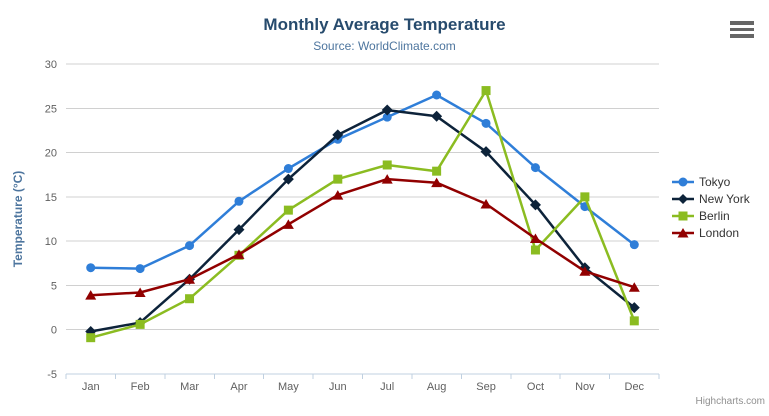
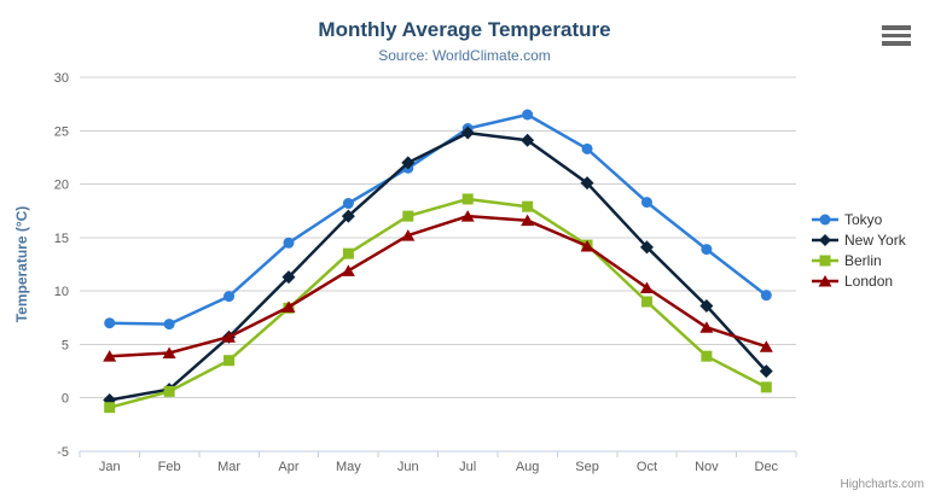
Tokyo/Jul: 24 -> 25
Berlin/Sep: 27 -> 14
New York/Nov: 7 -> 9
Berlin/Nov: 15 -> 4
